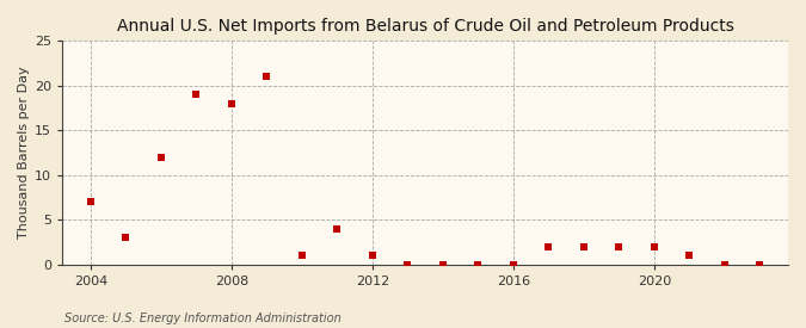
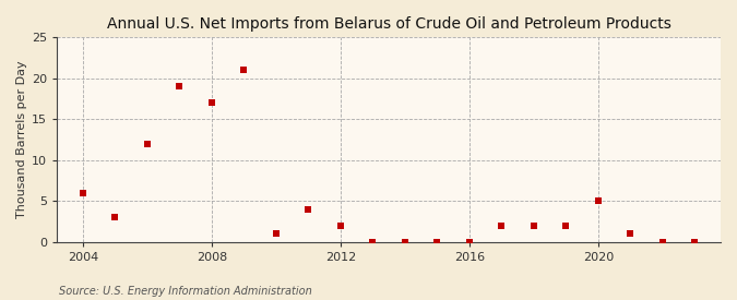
2004: 7 -> 6
2008: 18 -> 17
2012: 1 -> 2
2020: 2 -> 5
